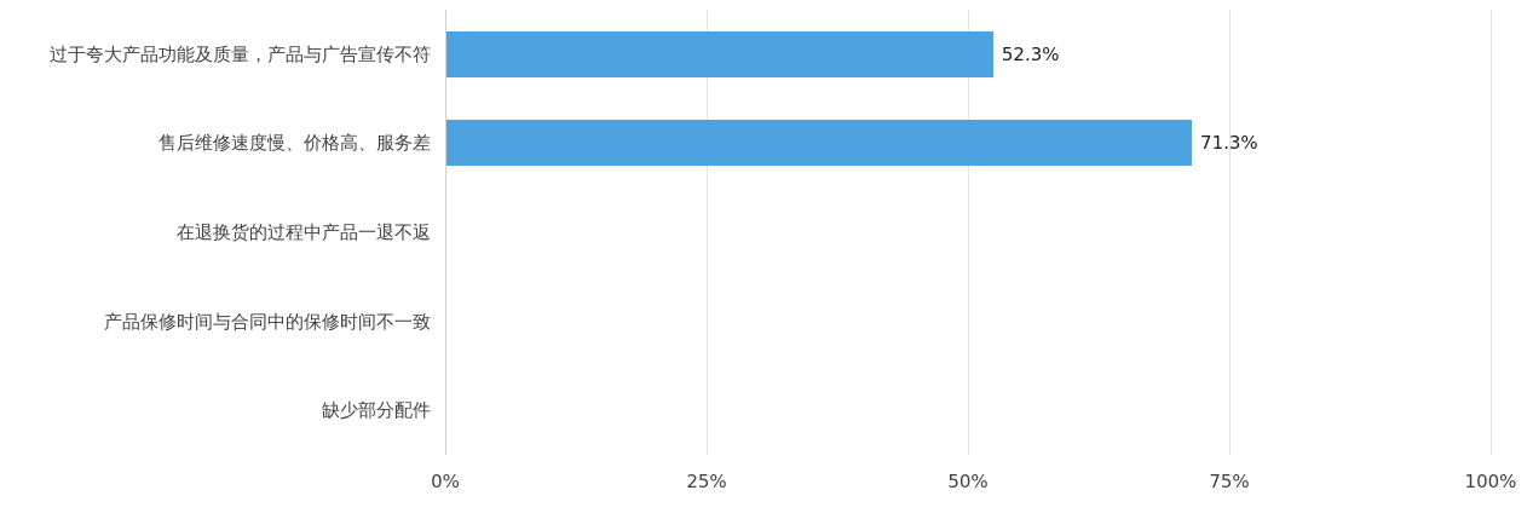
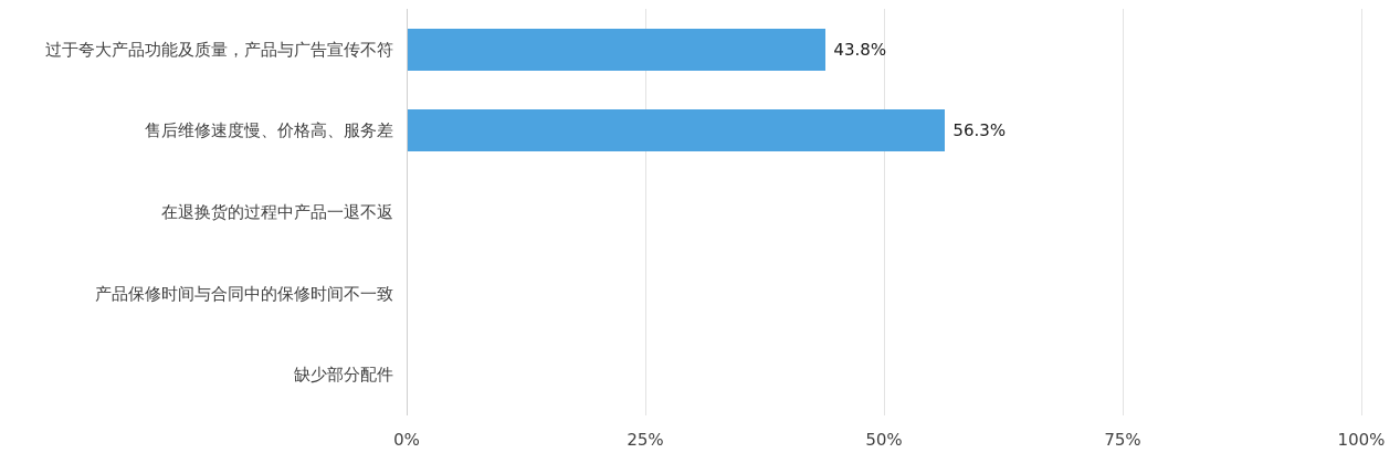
过于夸大产品功能及质量，产品与广告宣传不符: 52.3% -> 43.8%
售后维修速度慢、价格高、服务差: 71.3% -> 56.3%
